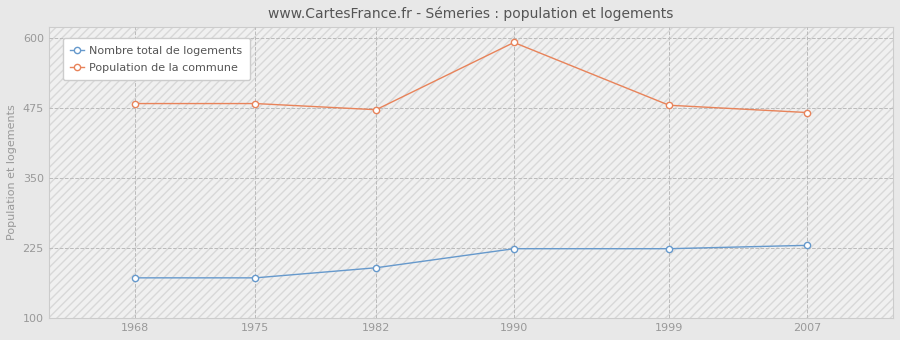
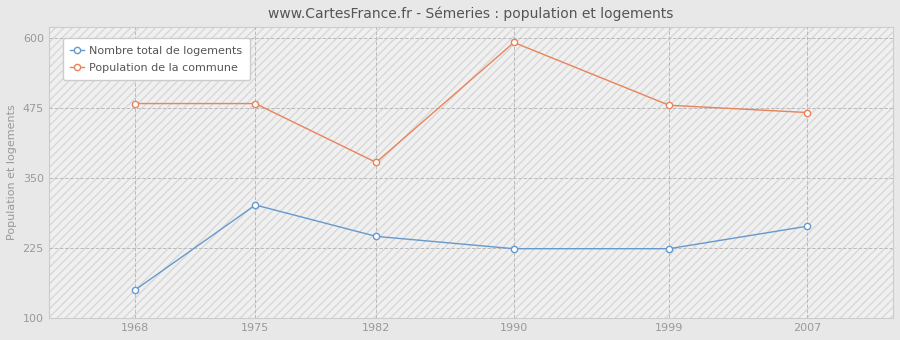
Nombre total de logements/1968: 172 -> 150
Nombre total de logements/1975: 172 -> 302
Nombre total de logements/1982: 190 -> 246
Population de la commune/1982: 472 -> 378
Nombre total de logements/2007: 230 -> 264
